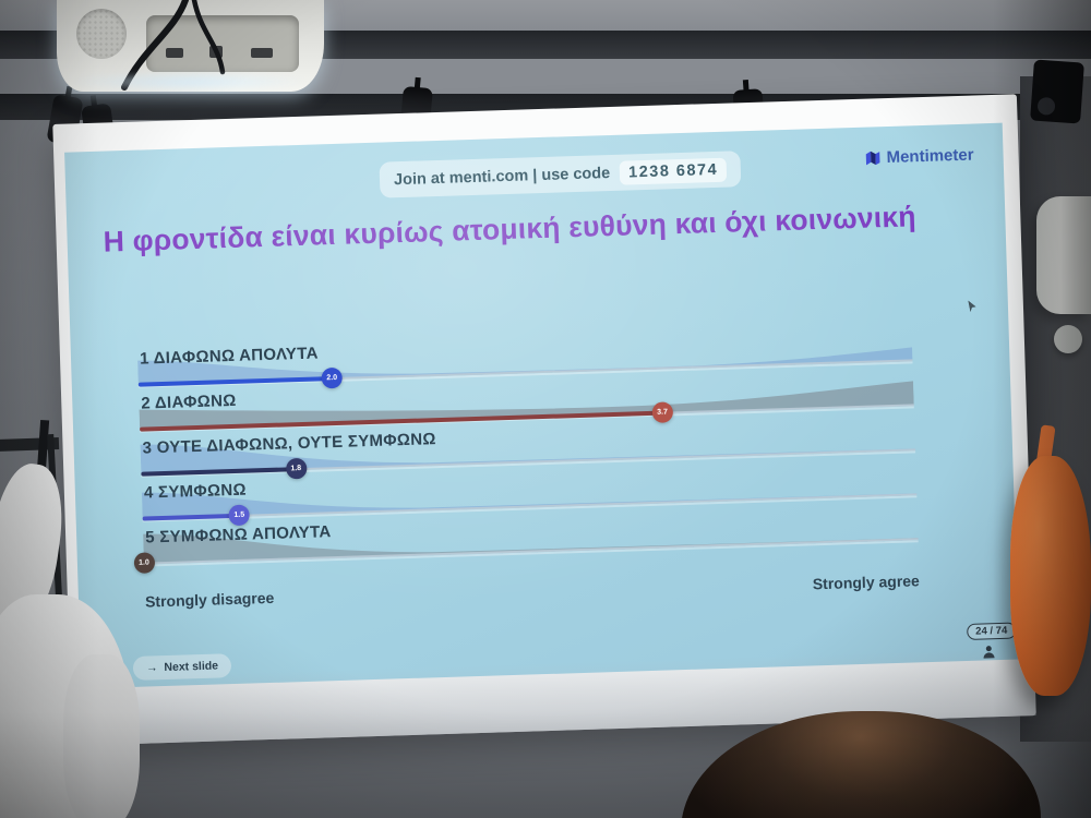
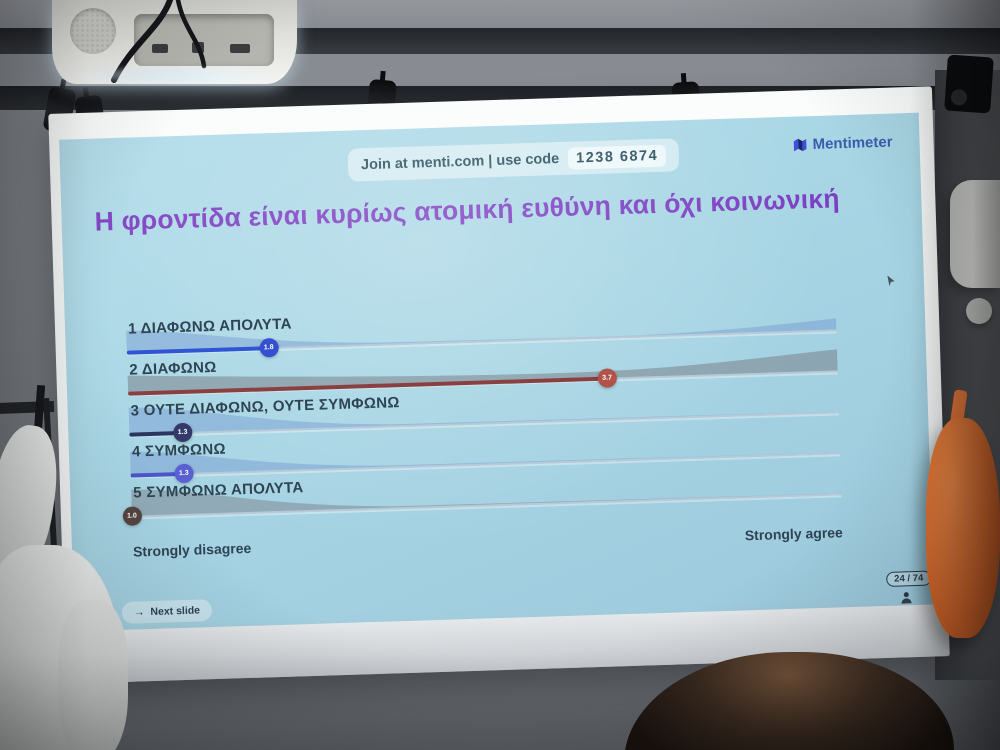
1 ΔΙΑΦΩΝΩ ΑΠΟΛΥΤΑ: 2.0 -> 1.8
3 ΟΥΤΕ ΔΙΑΦΩΝΩ, ΟΥΤΕ ΣΥΜΦΩΝΩ: 1.8 -> 1.3
4 ΣΥΜΦΩΝΩ: 1.5 -> 1.3
